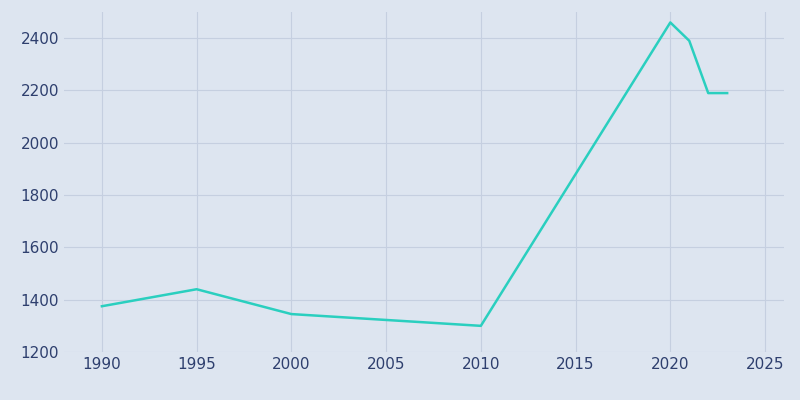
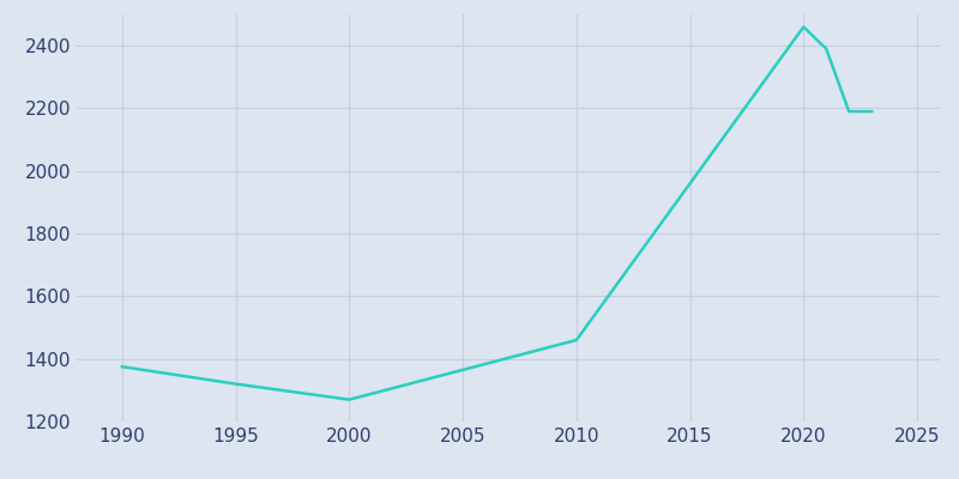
1995: 1440 -> 1320
2000: 1345 -> 1270
2010: 1300 -> 1460
